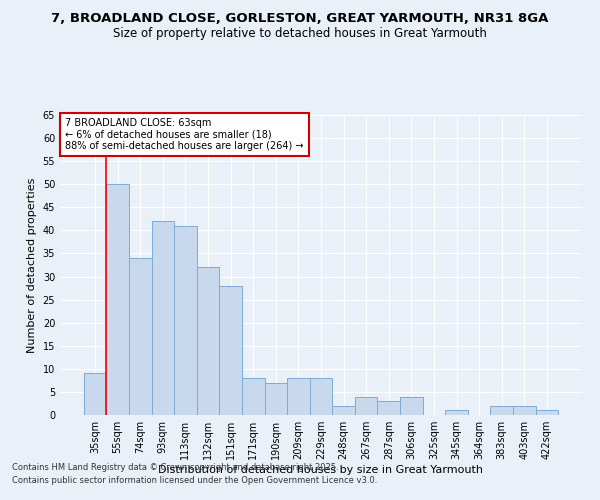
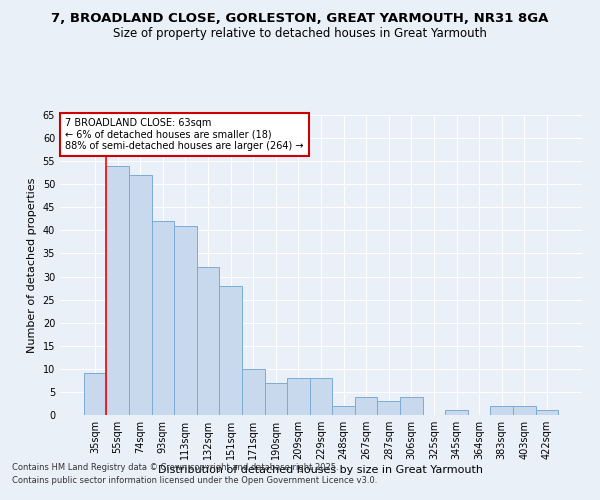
55sqm: 50 -> 54
74sqm: 34 -> 52
171sqm: 8 -> 10
